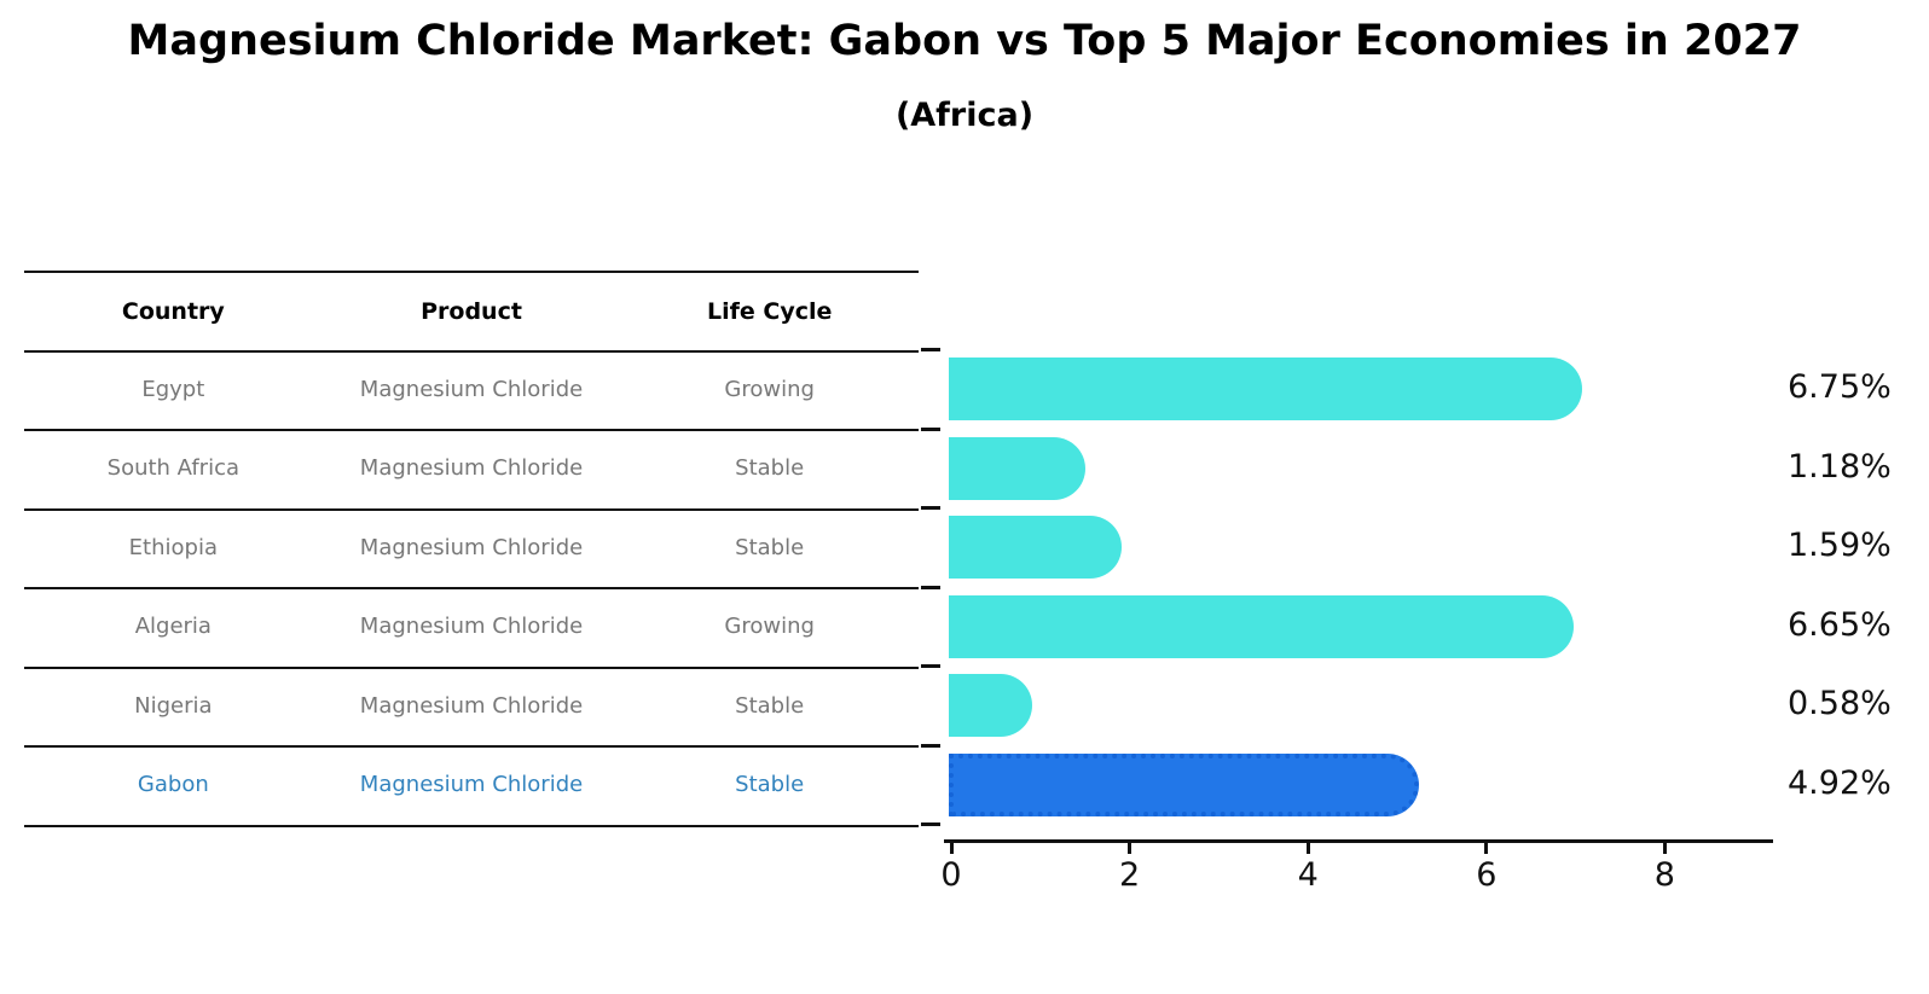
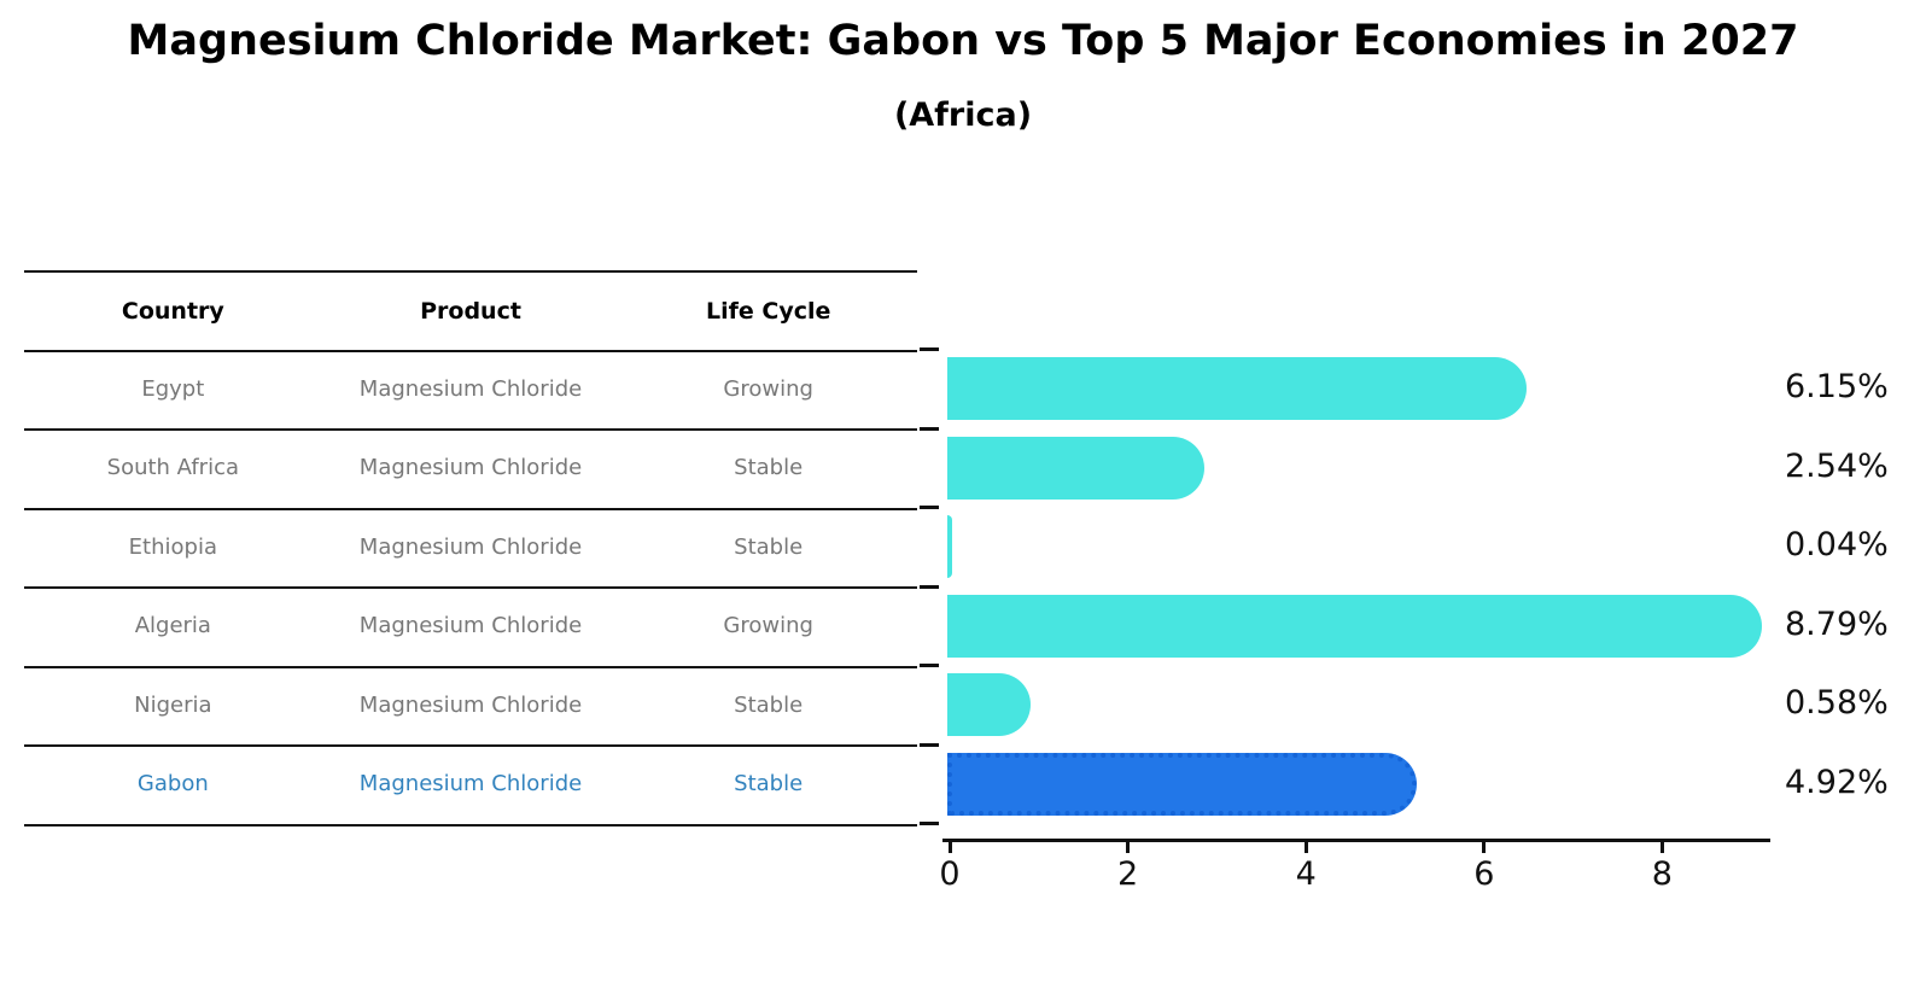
Egypt: 6.75% -> 6.15%
South Africa: 1.18% -> 2.54%
Ethiopia: 1.59% -> 0.04%
Algeria: 6.65% -> 8.79%
